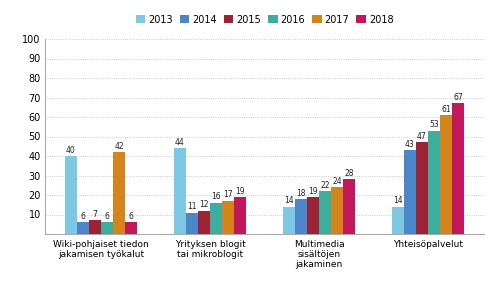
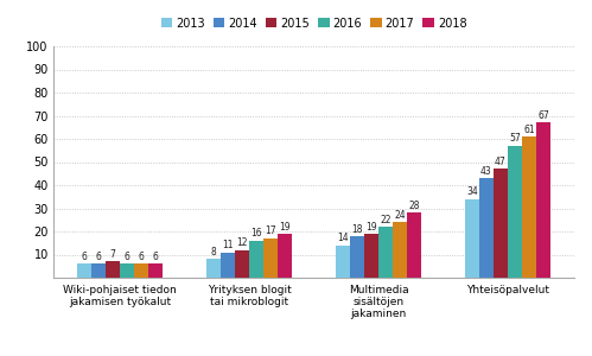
2013/Wiki-pohjaiset tiedon jakamisen työkalut: 40 -> 6
2017/Wiki-pohjaiset tiedon jakamisen työkalut: 42 -> 6
2013/Yrityksen blogit tai mikroblogit: 44 -> 8
2013/Yhteisöpalvelut: 14 -> 34
2016/Yhteisöpalvelut: 53 -> 57
